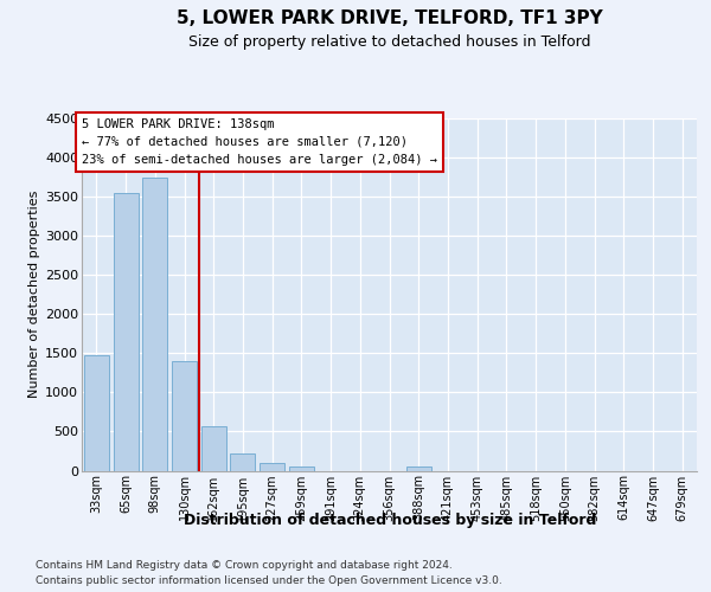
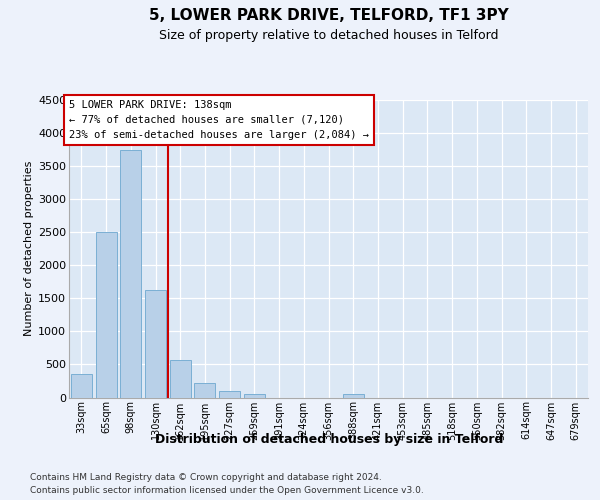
33sqm: 1480 -> 350
65sqm: 3540 -> 2500
130sqm: 1400 -> 1620
